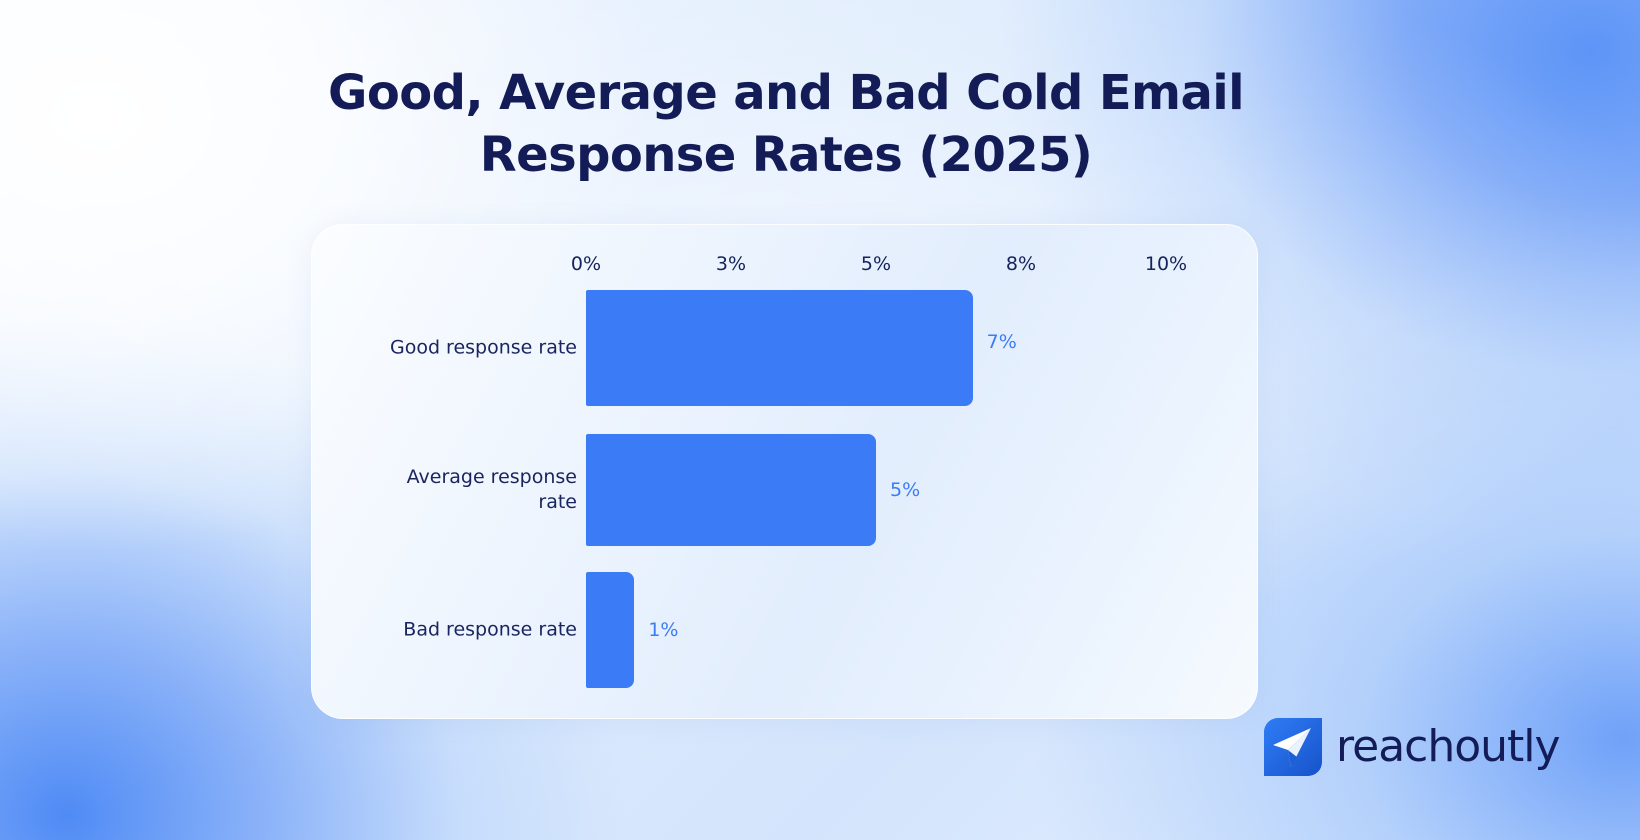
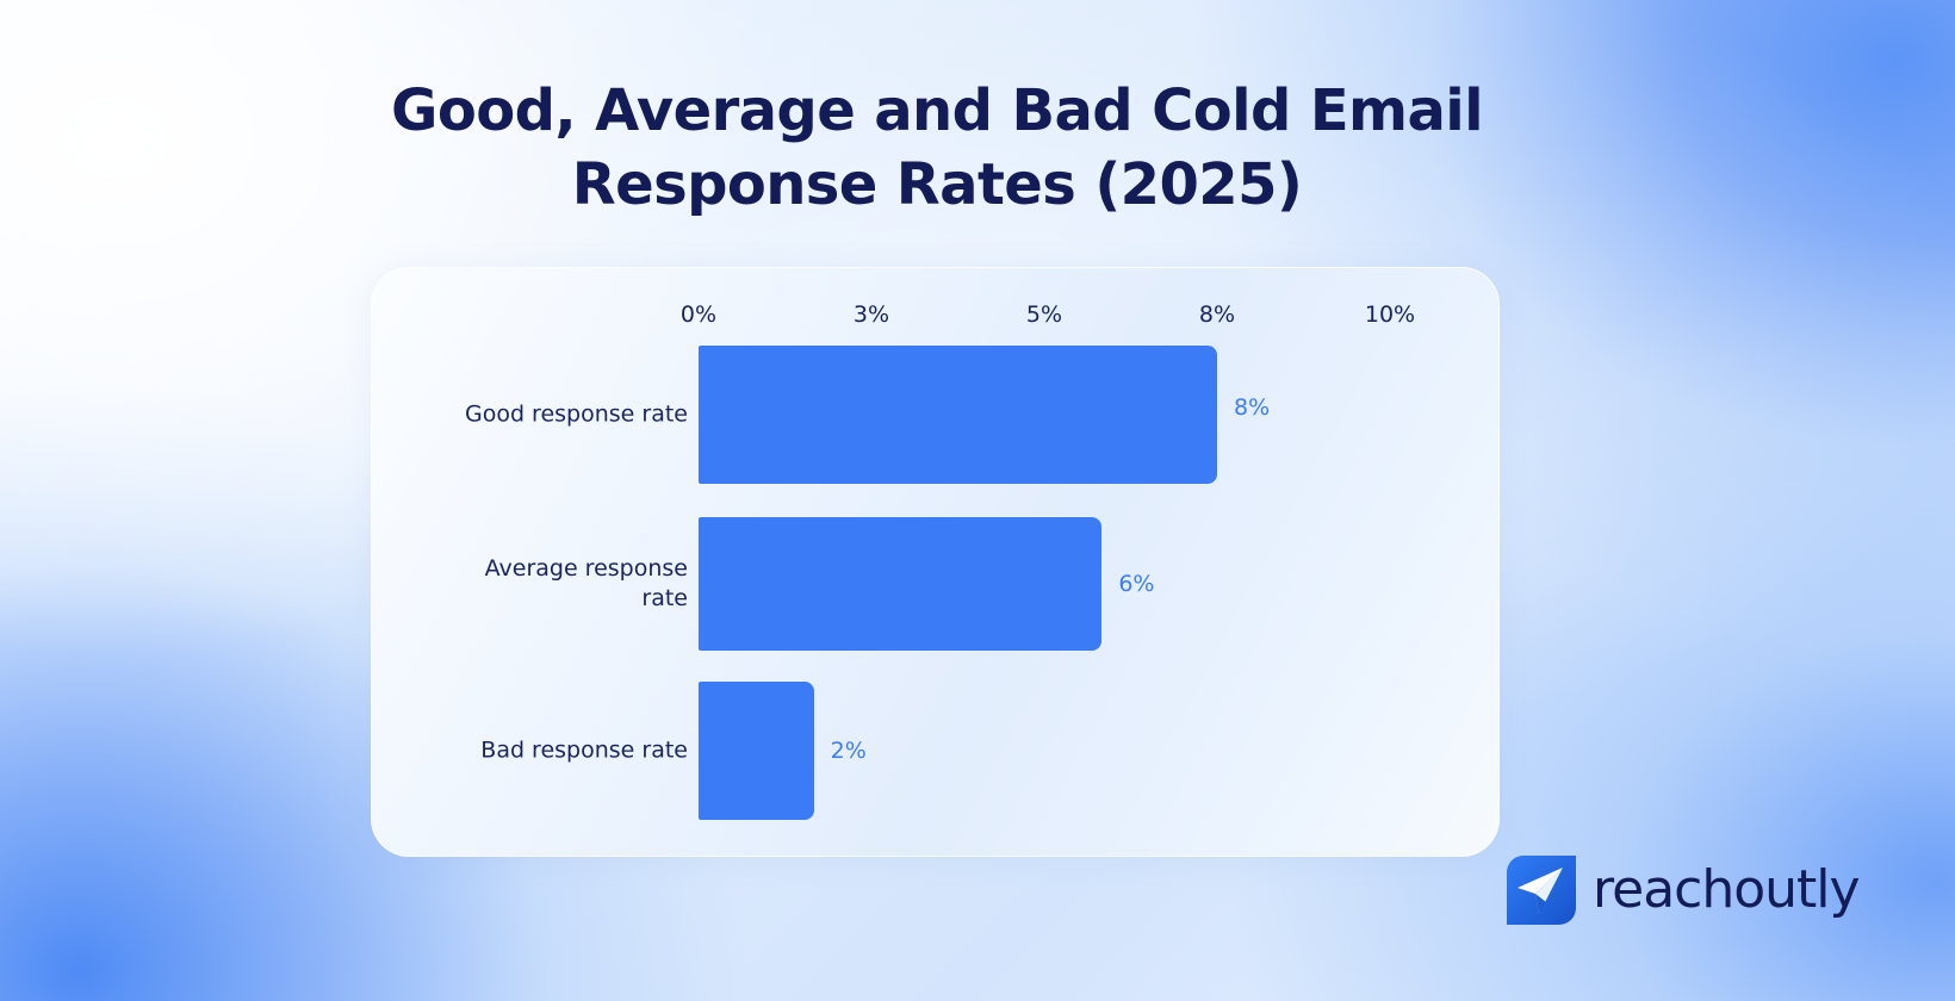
Good response rate: 7% -> 8%
Average response rate: 5% -> 6%
Bad response rate: 1% -> 2%
